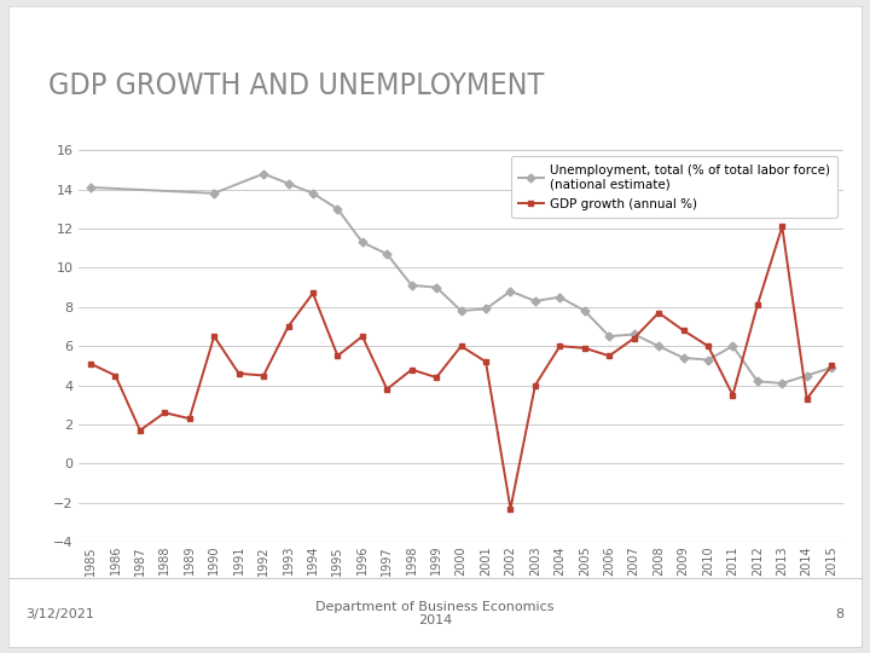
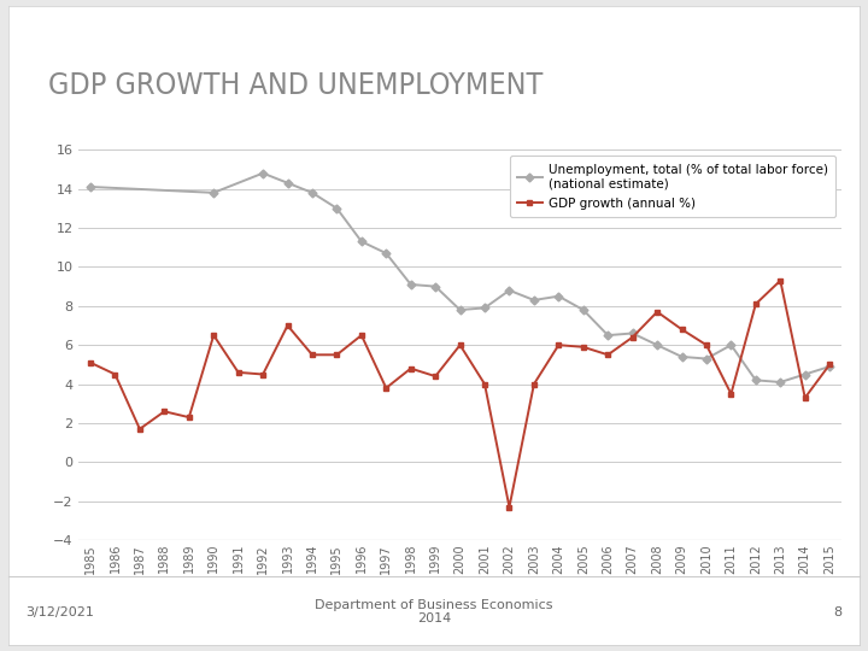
GDP growth (annual %)/1994: 8.7 -> 5.5
GDP growth (annual %)/2001: 5.2 -> 4.0
GDP growth (annual %)/2013: 12.1 -> 9.3
